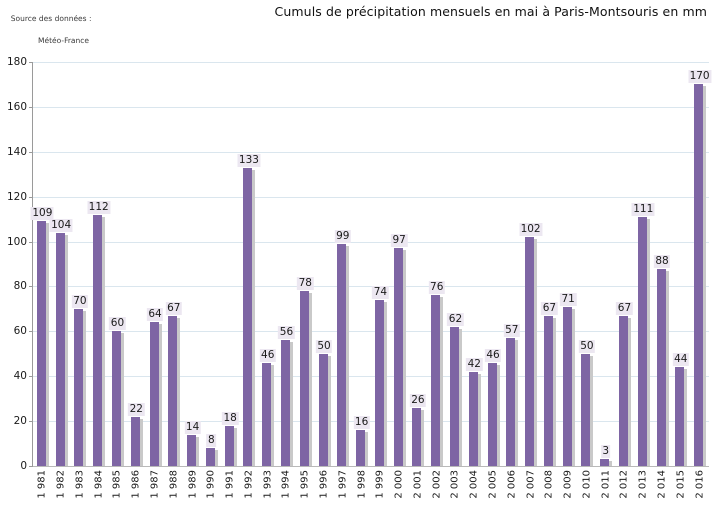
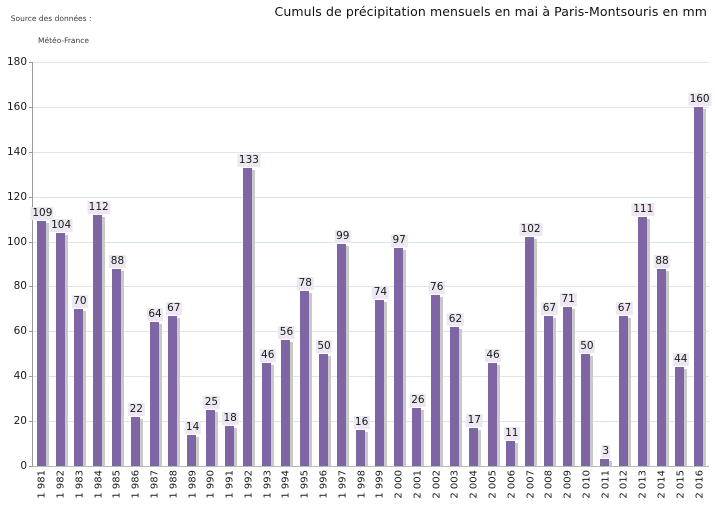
1 985: 60 -> 88
1 990: 8 -> 25
2 004: 42 -> 17
2 006: 57 -> 11
2 016: 170 -> 160
